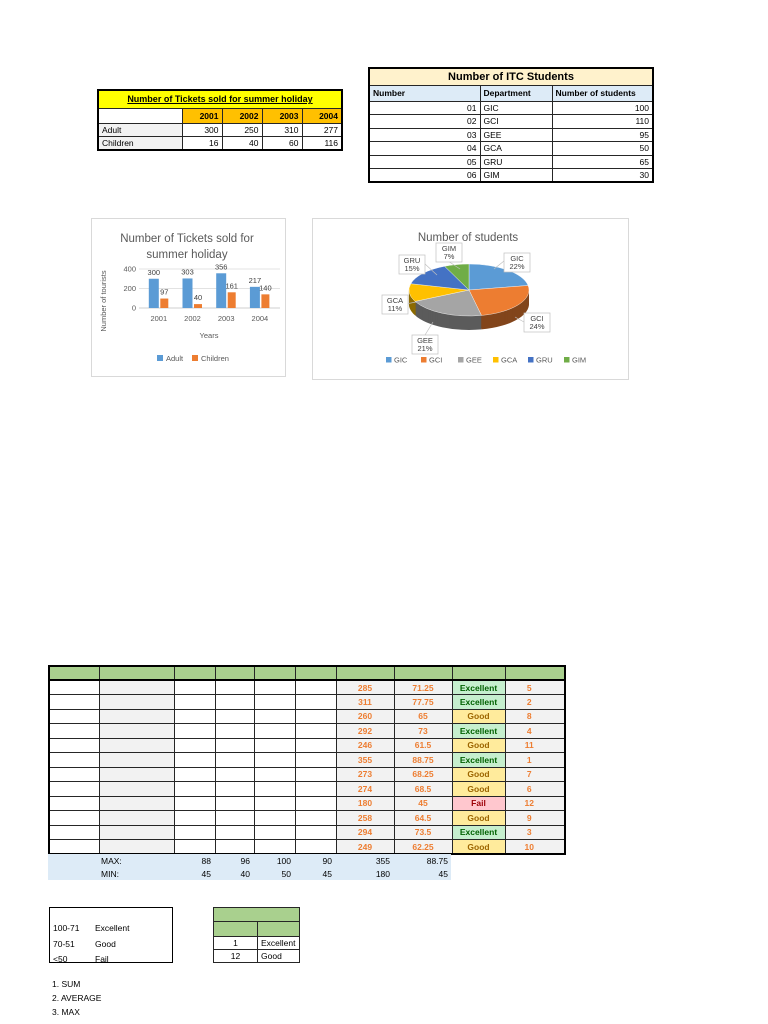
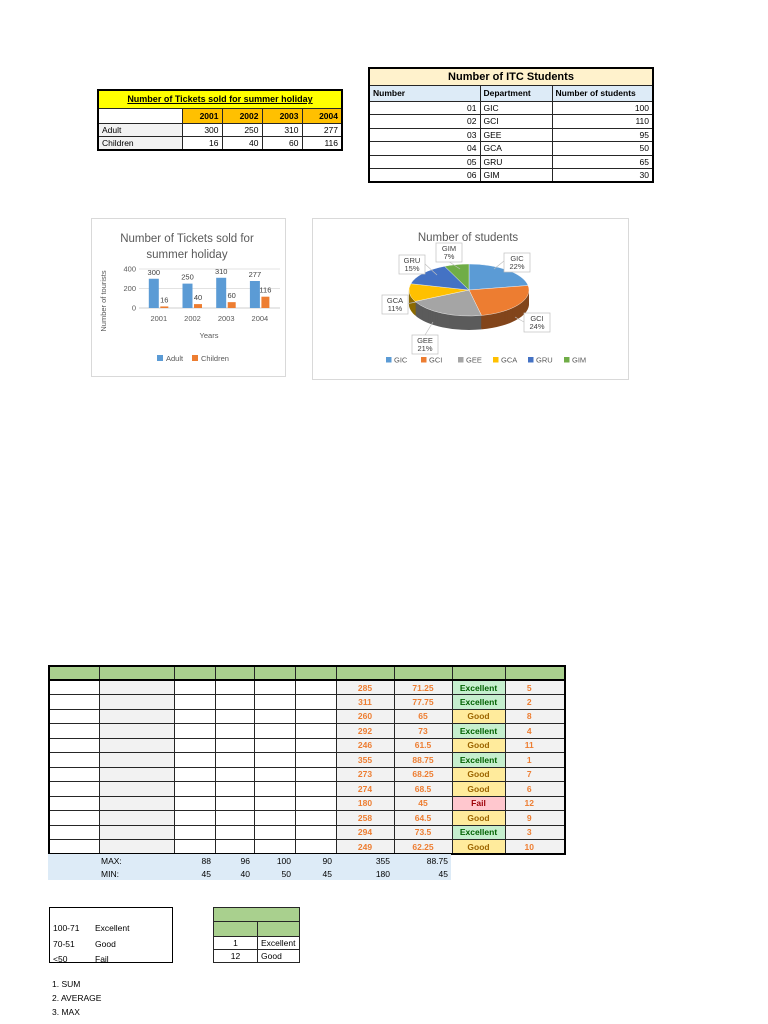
Number of Tickets sold for summer holiday/Children/2001: 97 -> 16
Number of Tickets sold for summer holiday/Adult/2002: 303 -> 250
Number of Tickets sold for summer holiday/Adult/2003: 356 -> 310
Number of Tickets sold for summer holiday/Children/2003: 161 -> 60
Number of Tickets sold for summer holiday/Adult/2004: 217 -> 277
Number of Tickets sold for summer holiday/Children/2004: 140 -> 116
